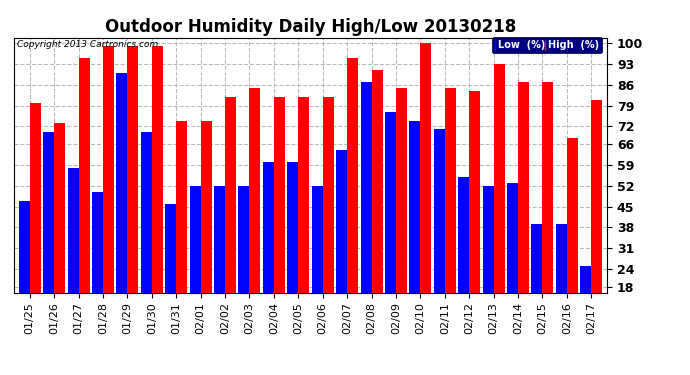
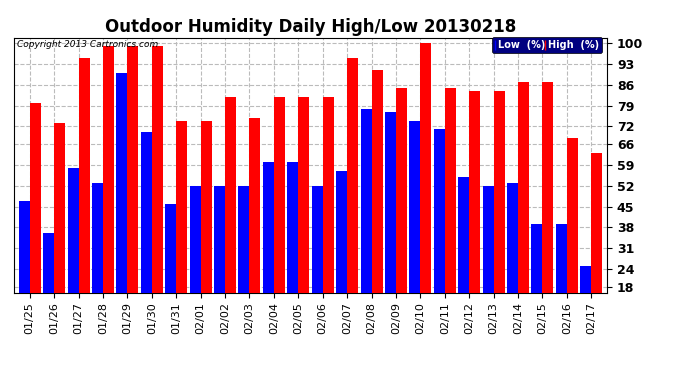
Low (%)/01/26: 70 -> 36
Low (%)/01/28: 50 -> 53
High (%)/02/03: 85 -> 75
Low (%)/02/07: 64 -> 57
Low (%)/02/08: 87 -> 78
High (%)/02/13: 93 -> 84
High (%)/02/17: 81 -> 63
